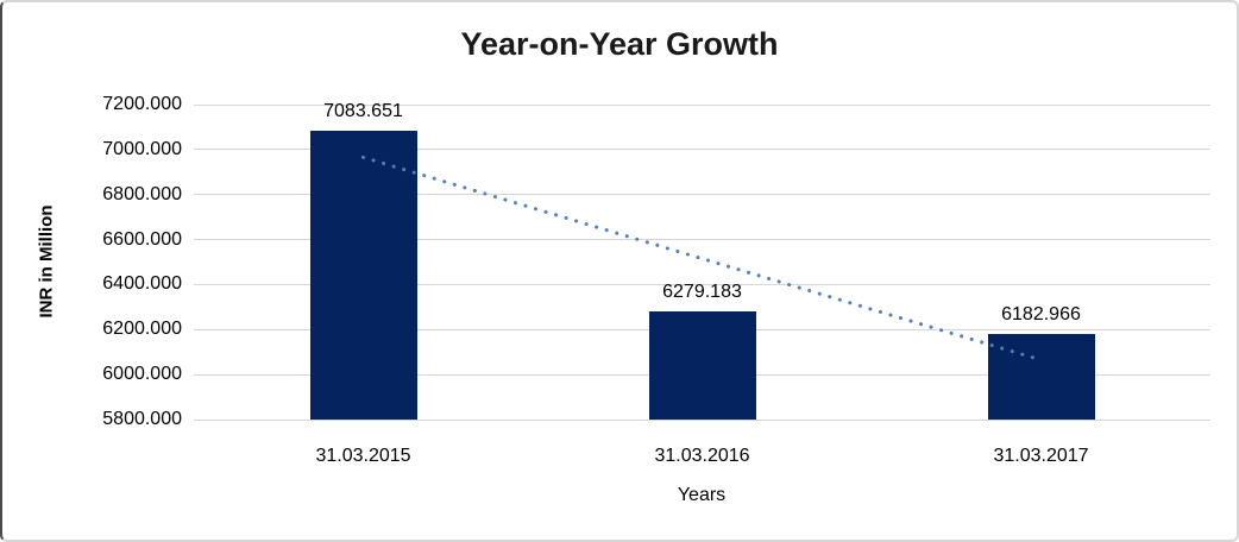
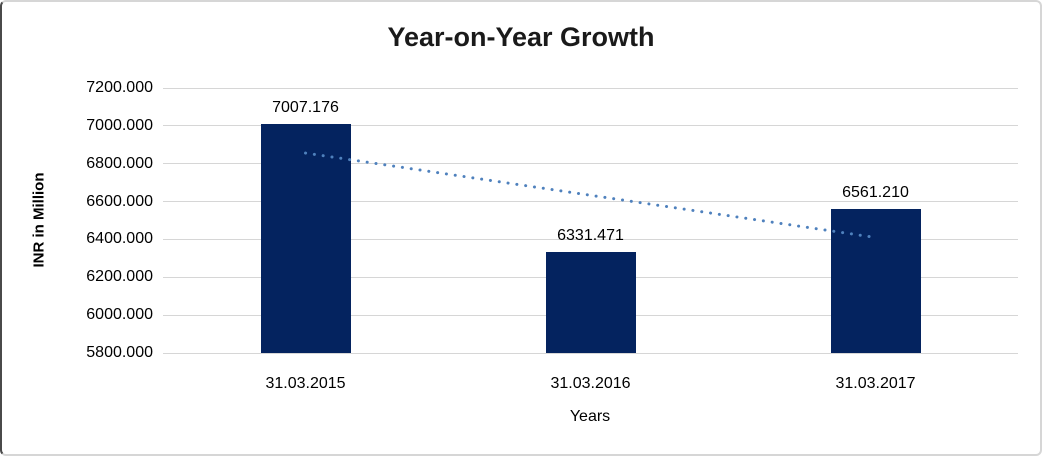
31.03.2015: 7083.651 -> 7007.176
31.03.2016: 6279.183 -> 6331.471
31.03.2017: 6182.966 -> 6561.210
